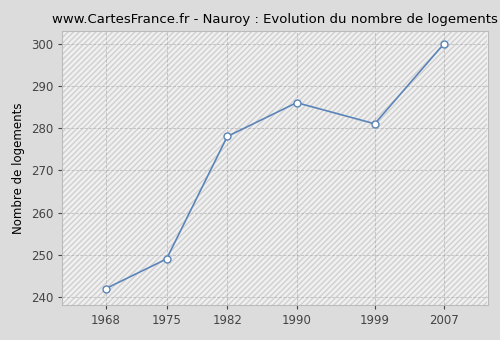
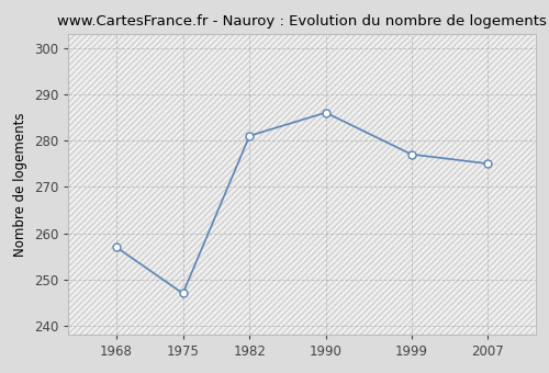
1968: 242 -> 257
1975: 249 -> 247
1982: 278 -> 281
1999: 281 -> 277
2007: 300 -> 275
